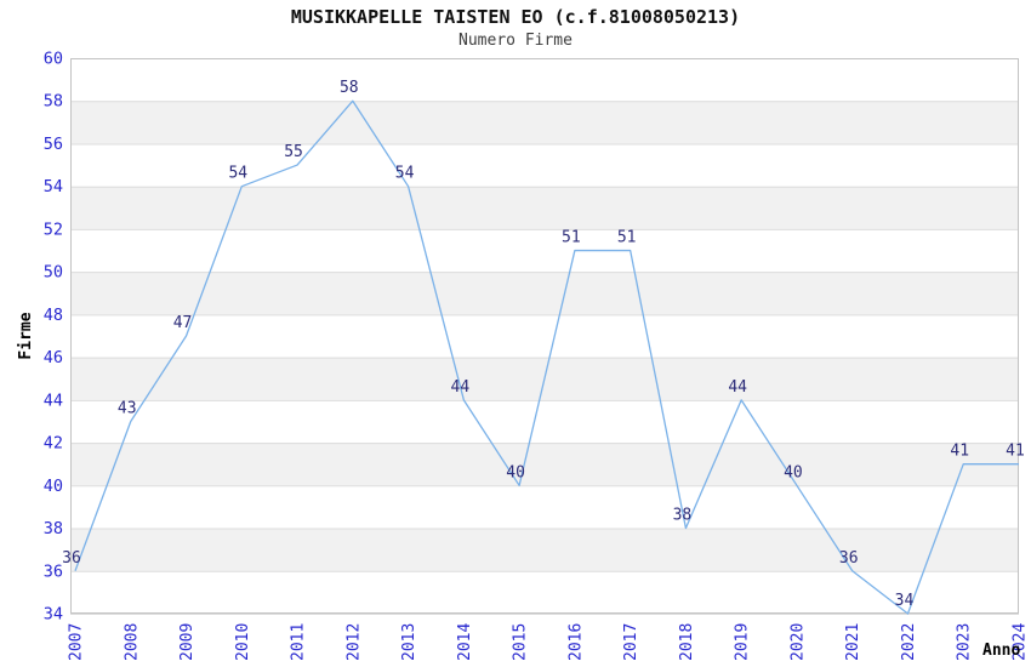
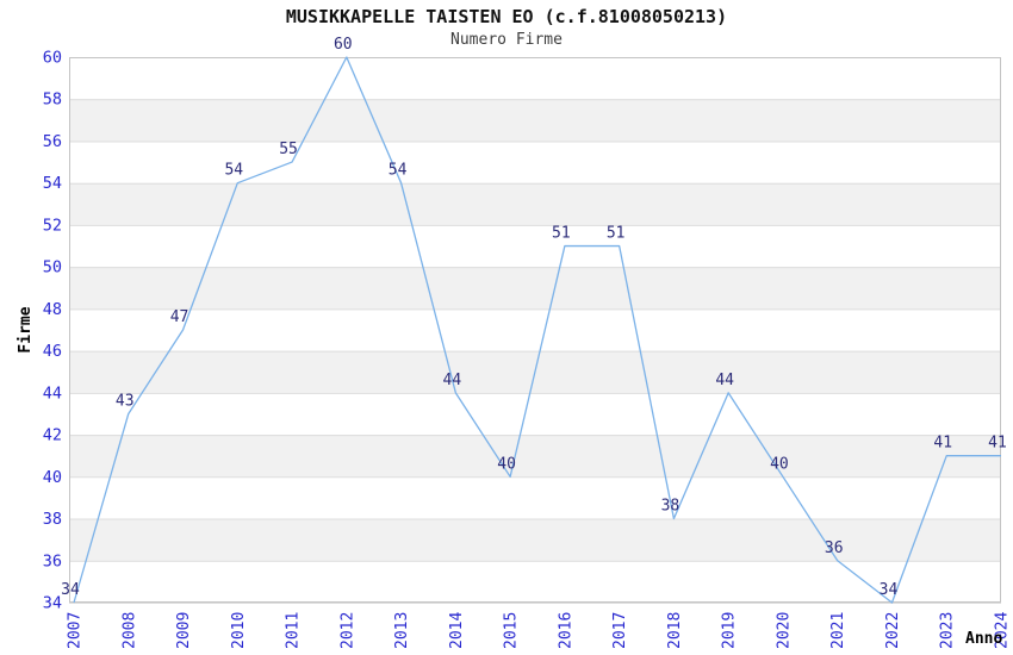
2007: 36 -> 34
2012: 58 -> 60
